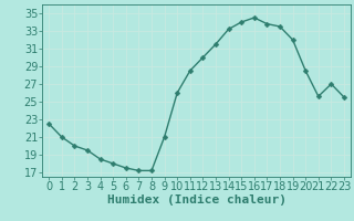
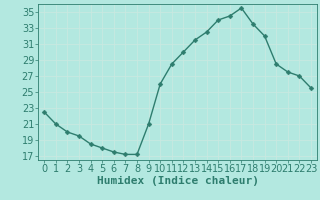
14: 33.2 -> 32.5
17: 33.8 -> 35.5
21: 25.6 -> 27.5
